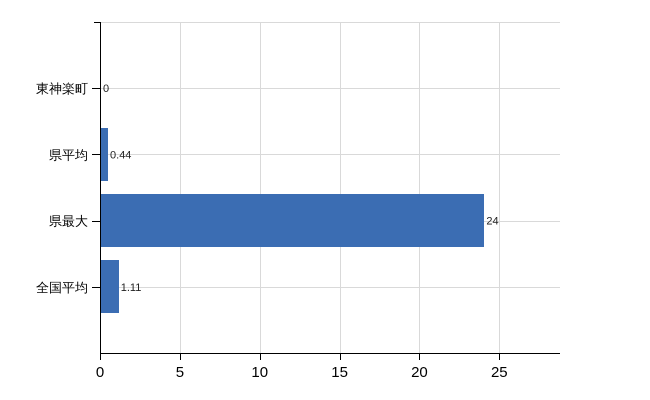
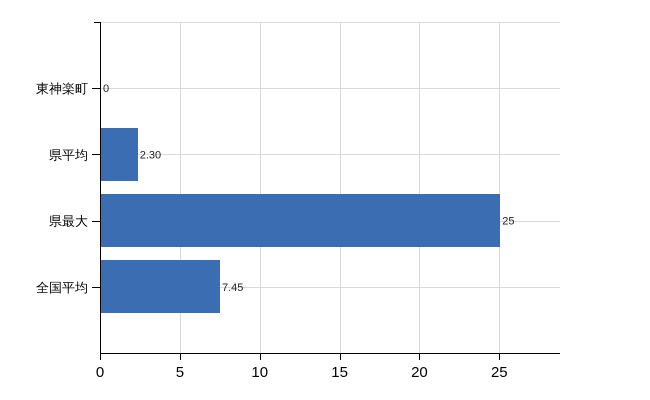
県平均: 0.44 -> 2.30
県最大: 24 -> 25
全国平均: 1.11 -> 7.45
